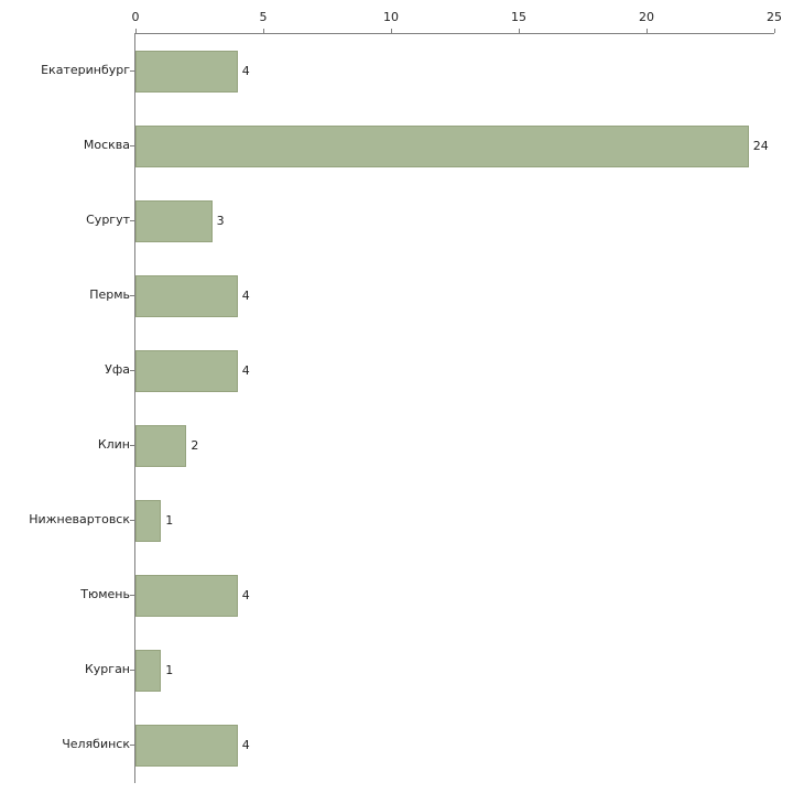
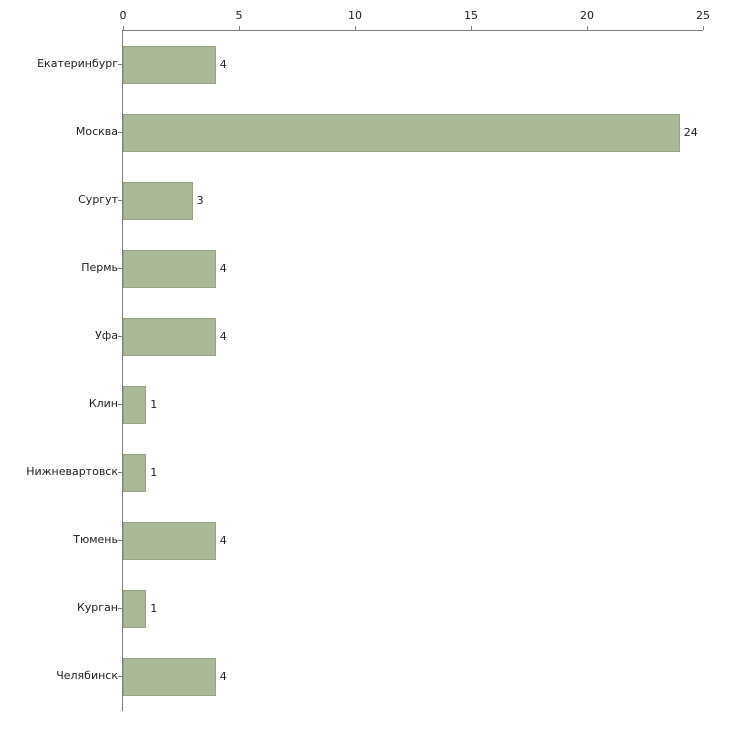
Клин: 2 -> 1
